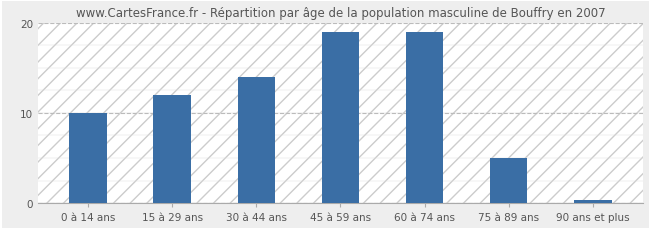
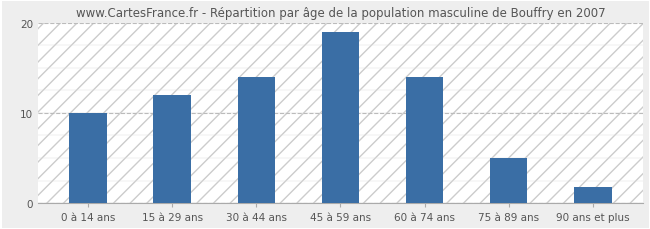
60 à 74 ans: 19.0 -> 14.0
90 ans et plus: 0.3 -> 1.8
